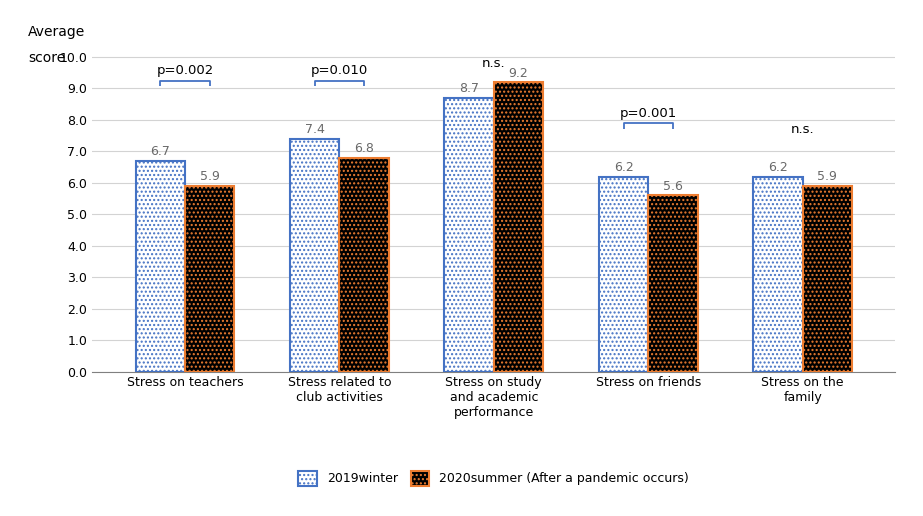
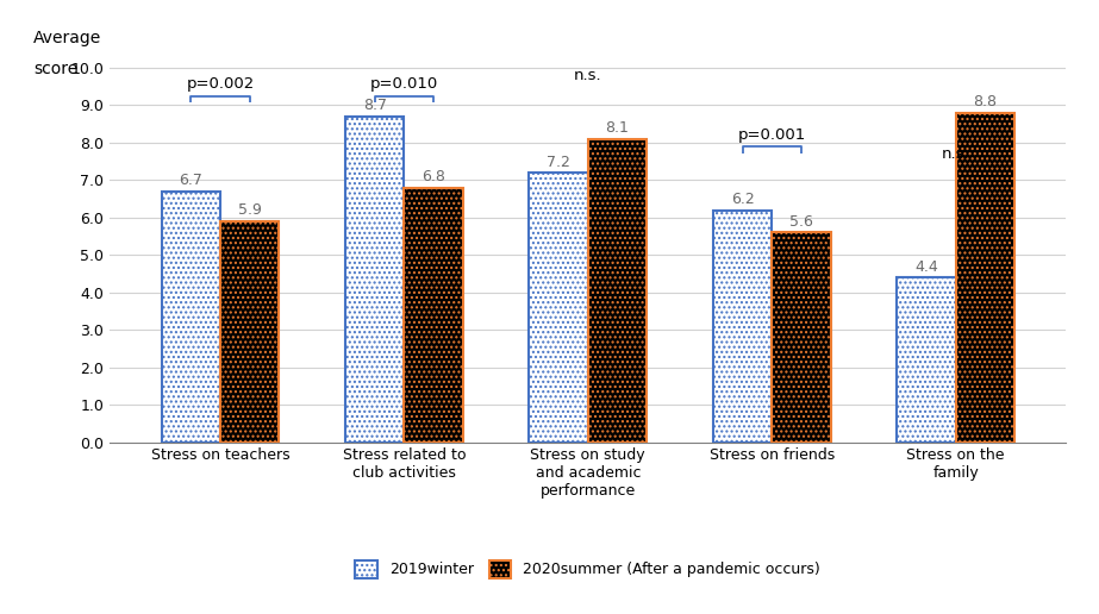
2019winter/Stress related to club activities: 7.4 -> 8.7
2019winter/Stress on study and academic performance: 8.7 -> 7.2
2020summer (After a pandemic occurs)/Stress on study and academic performance: 9.2 -> 8.1
2019winter/Stress on the family: 6.2 -> 4.4
2020summer (After a pandemic occurs)/Stress on the family: 5.9 -> 8.8
